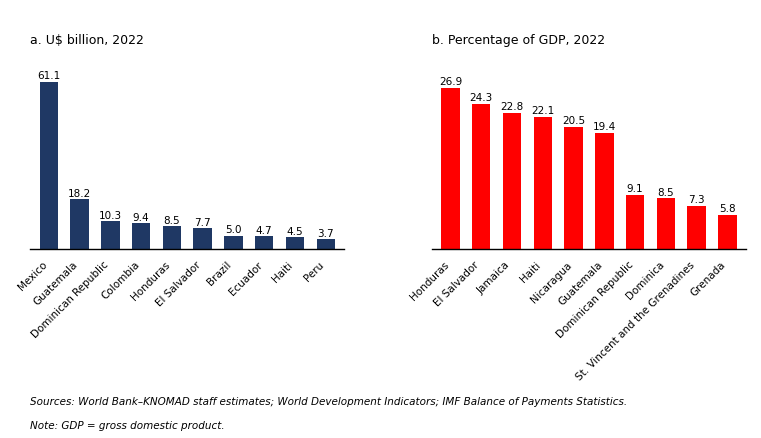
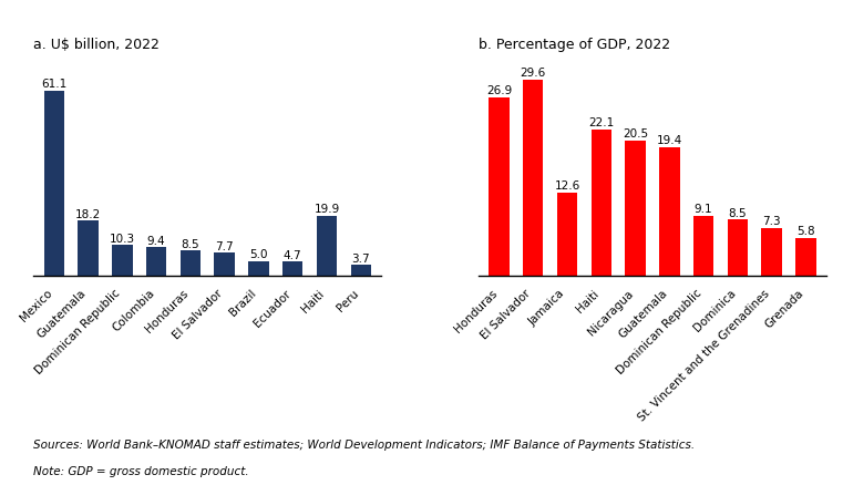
a. U$ billion, 2022/Haiti: 4.5 -> 19.9
b. Percentage of GDP, 2022/El Salvador: 24.3 -> 29.6
b. Percentage of GDP, 2022/Jamaica: 22.8 -> 12.6
